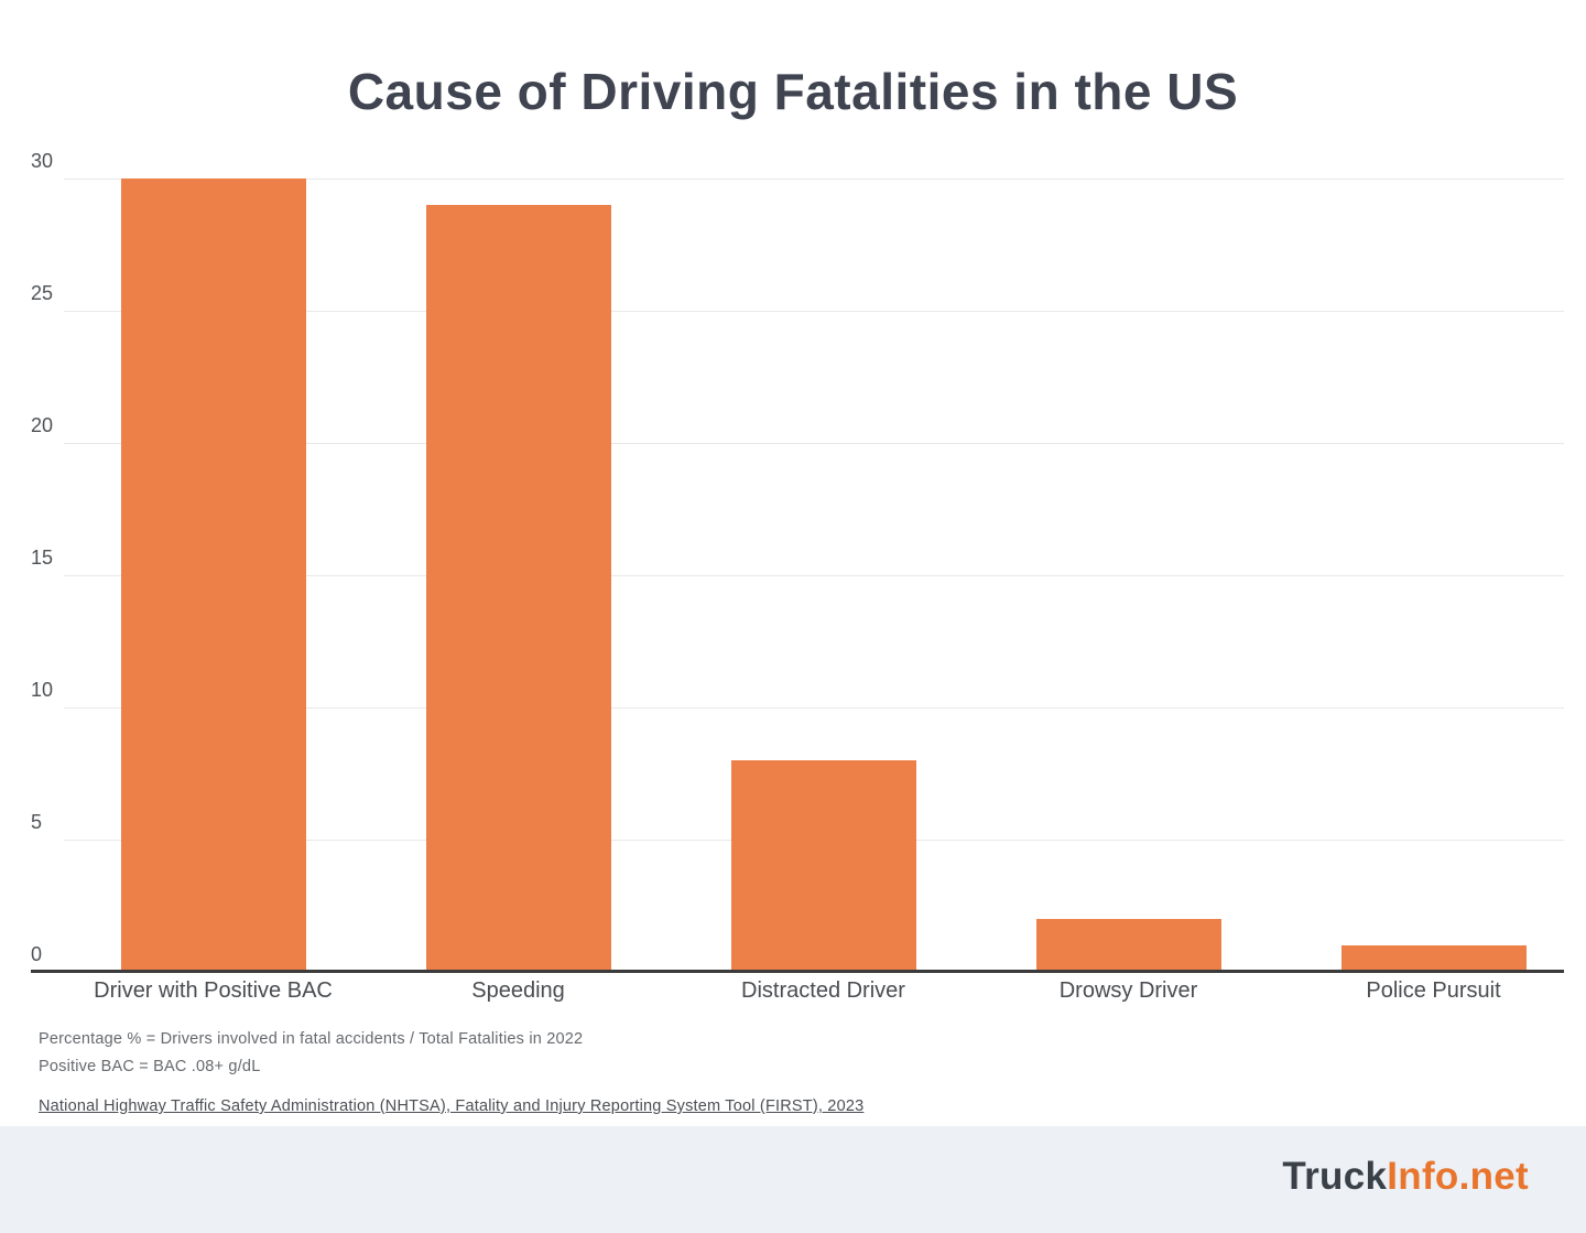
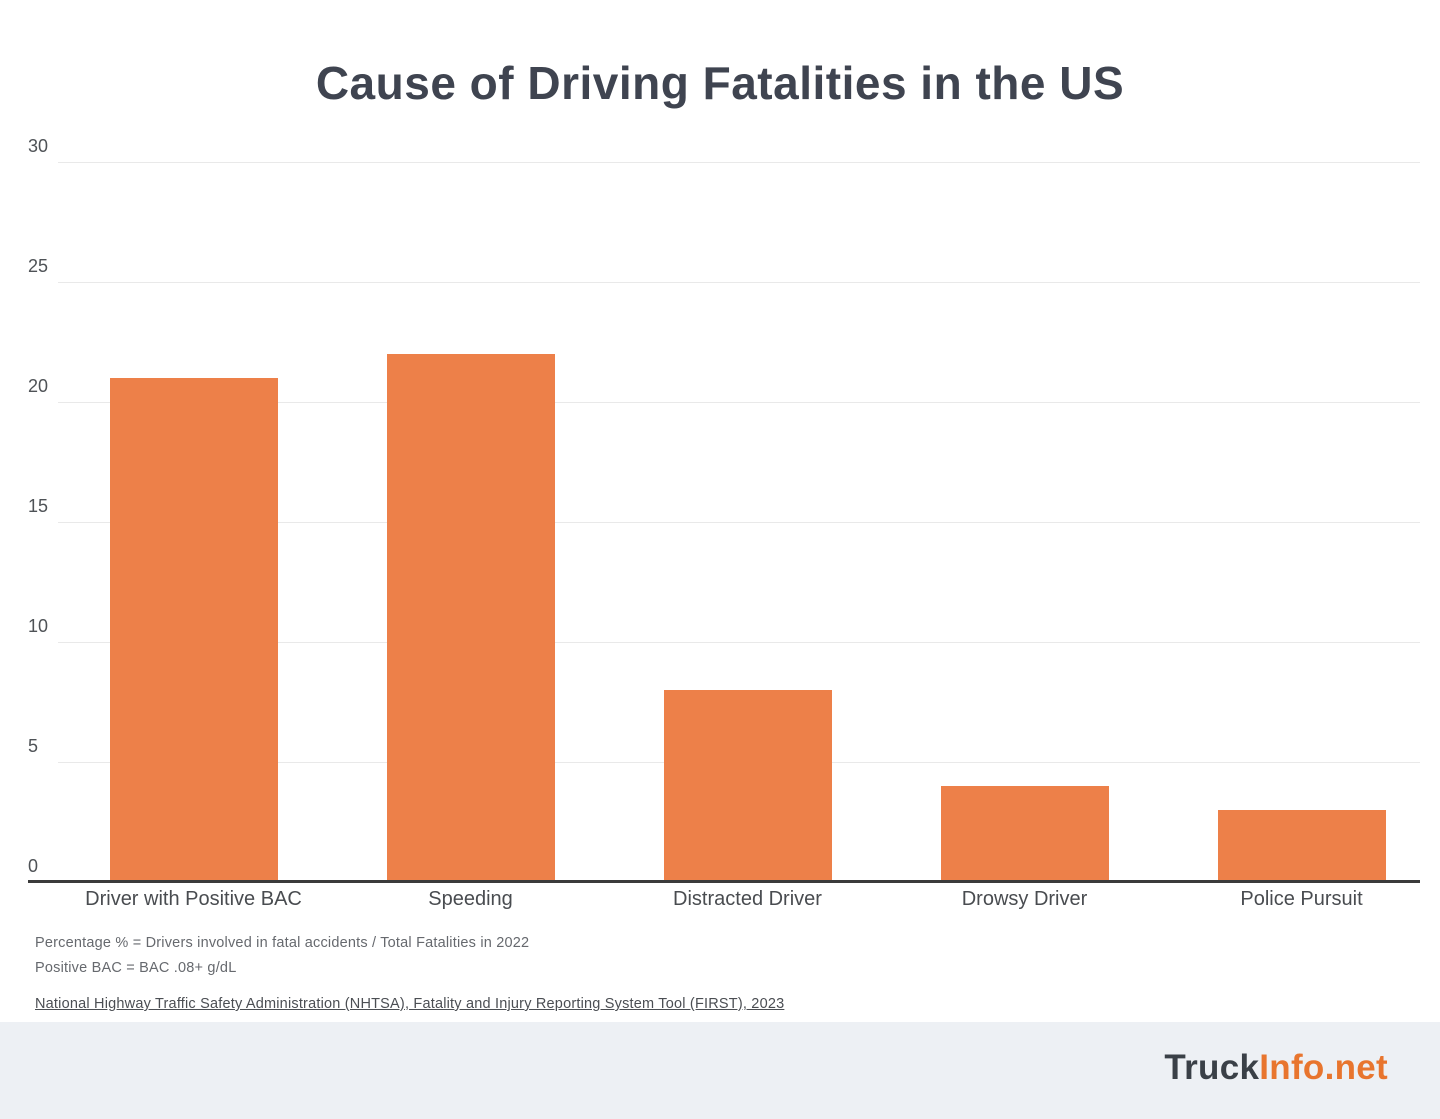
Driver with Positive BAC: 30 -> 21
Speeding: 29 -> 22
Drowsy Driver: 2 -> 4
Police Pursuit: 1 -> 3
